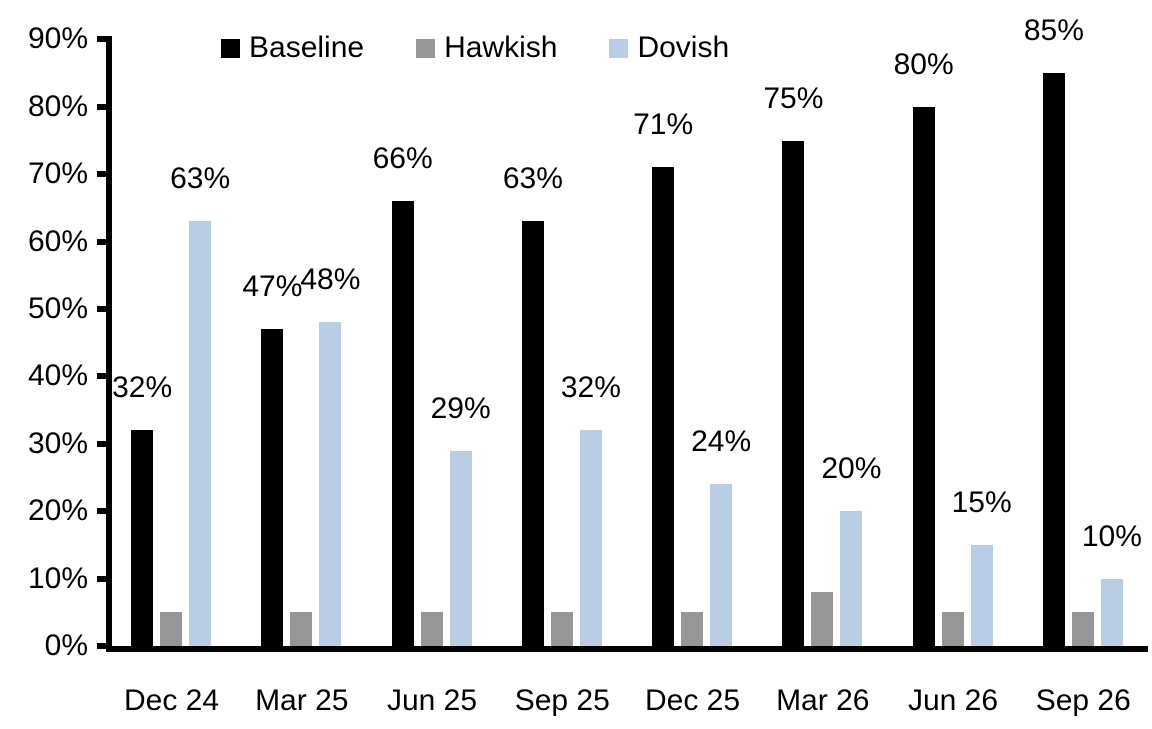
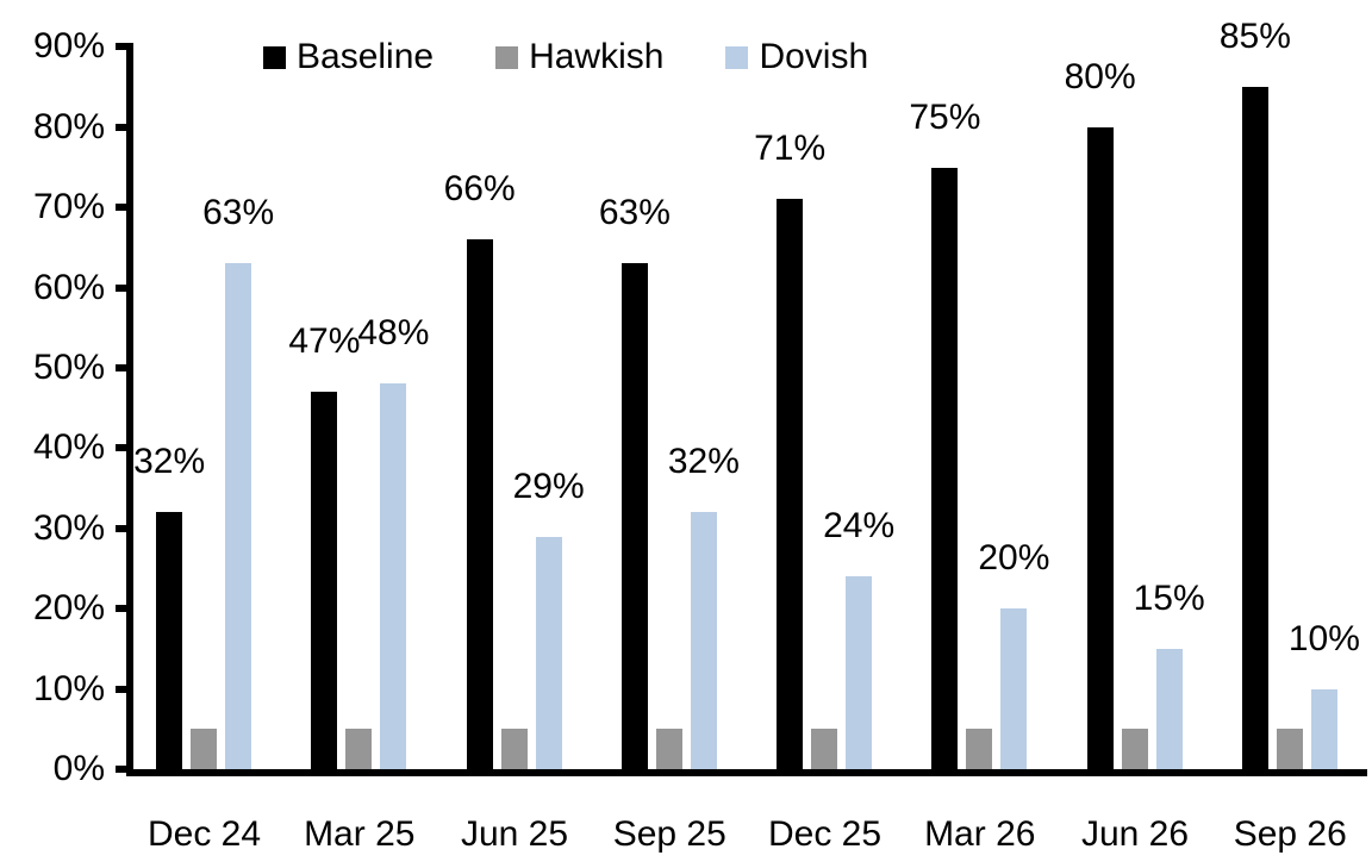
Hawkish/Mar 26: 8% -> 5%
